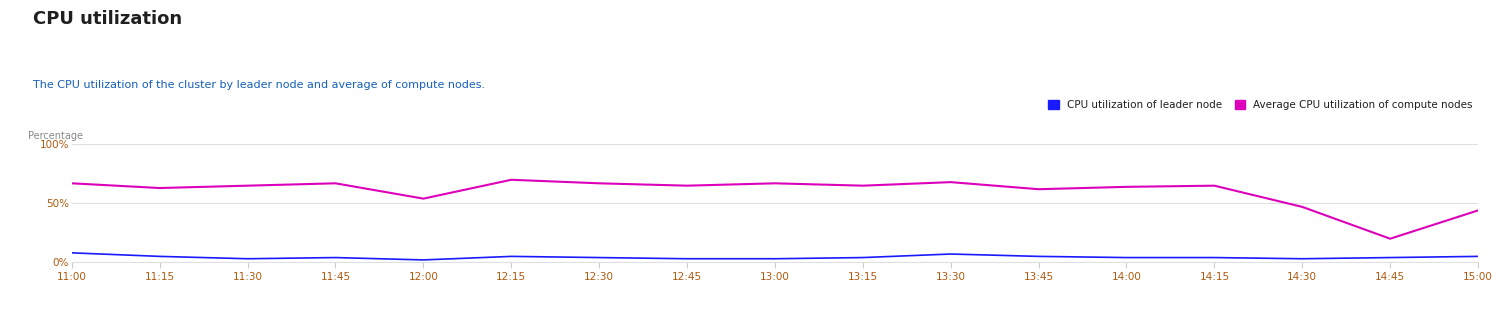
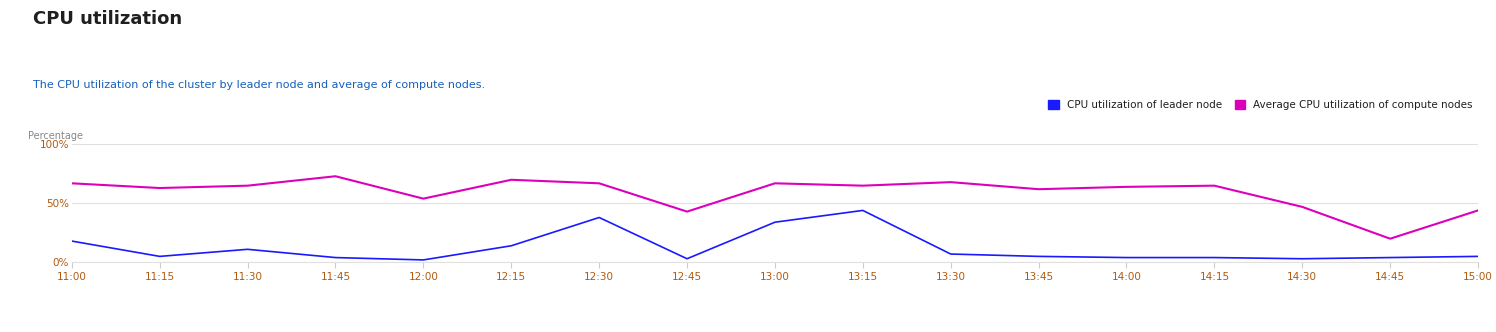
CPU utilization of leader node/11:00: 8% -> 18%
CPU utilization of leader node/11:30: 3% -> 11%
Average CPU utilization of compute nodes/11:45: 67% -> 73%
CPU utilization of leader node/12:15: 5% -> 14%
CPU utilization of leader node/12:30: 4% -> 38%
Average CPU utilization of compute nodes/12:45: 65% -> 43%
CPU utilization of leader node/13:00: 3% -> 34%
CPU utilization of leader node/13:15: 4% -> 44%
